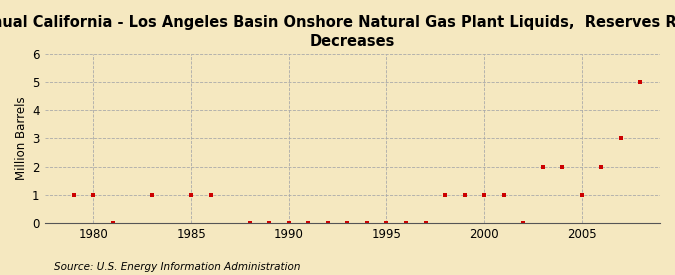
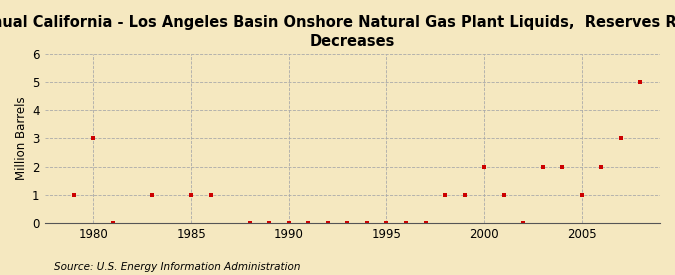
1980: 1 -> 3
2000: 1 -> 2
